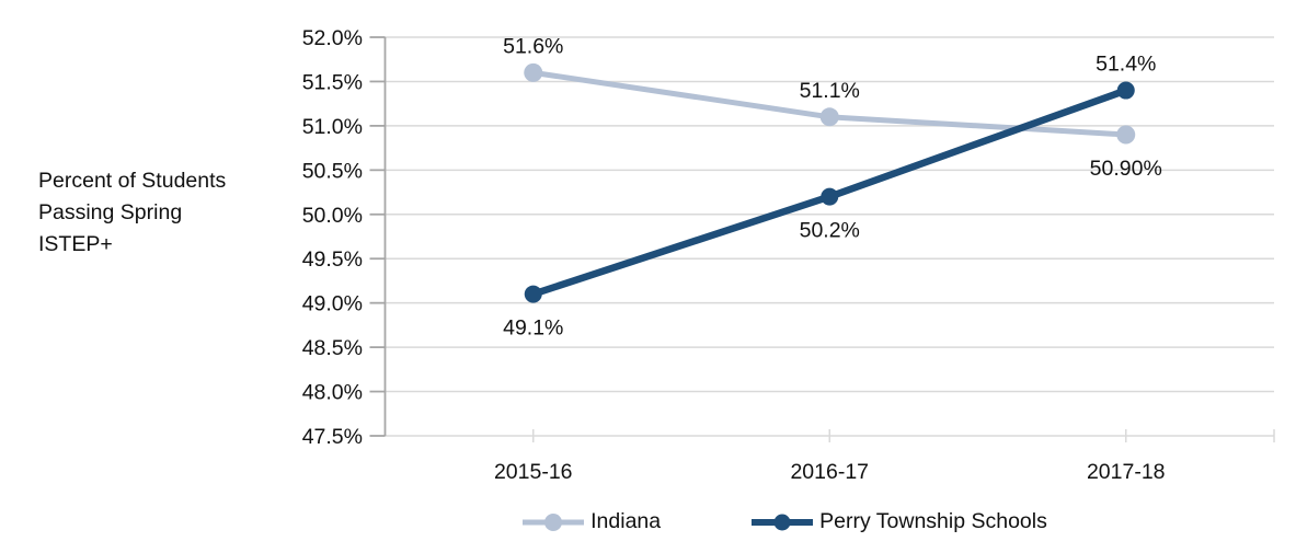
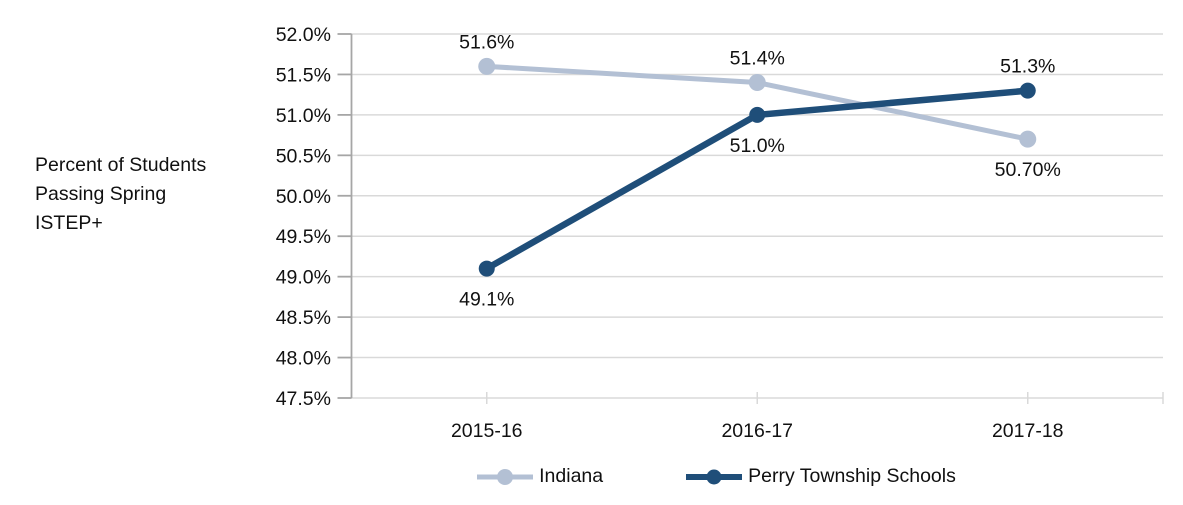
Indiana/2016-17: 51.1% -> 51.4%
Perry Township Schools/2016-17: 50.2% -> 51.0%
Indiana/2017-18: 50.90% -> 50.70%
Perry Township Schools/2017-18: 51.4% -> 51.3%
